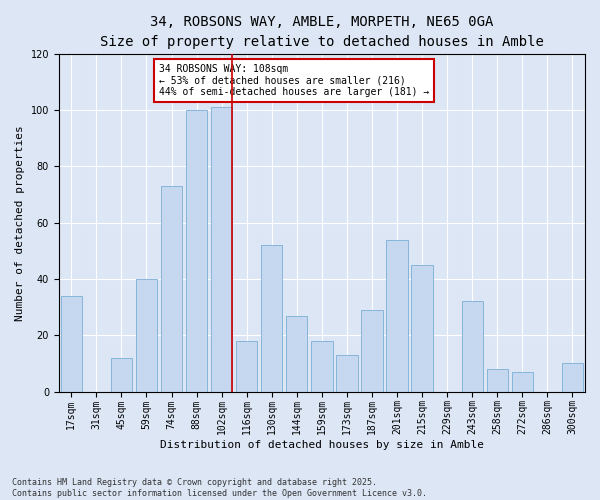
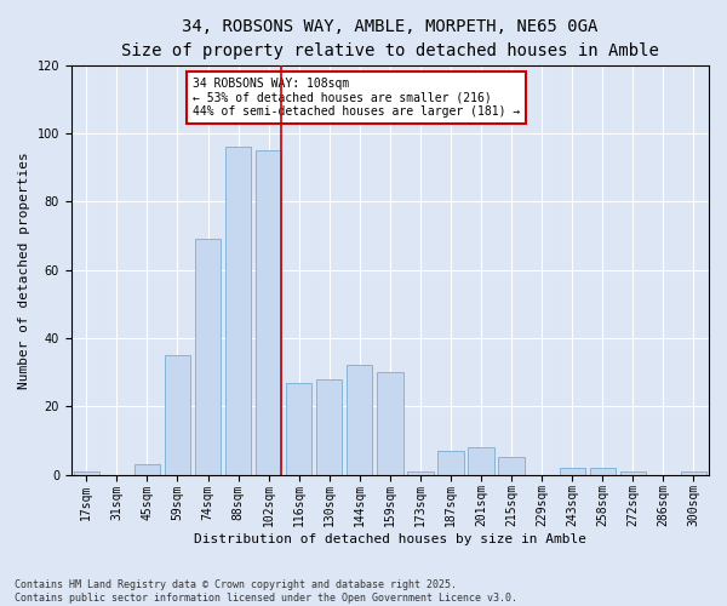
17sqm: 34 -> 1
45sqm: 12 -> 3
59sqm: 40 -> 35
74sqm: 73 -> 69
88sqm: 100 -> 96
102sqm: 101 -> 95
116sqm: 18 -> 27
130sqm: 52 -> 28
144sqm: 27 -> 32
159sqm: 18 -> 30
173sqm: 13 -> 1
187sqm: 29 -> 7
201sqm: 54 -> 8
215sqm: 45 -> 5
243sqm: 32 -> 2
258sqm: 8 -> 2
272sqm: 7 -> 1
300sqm: 10 -> 1
